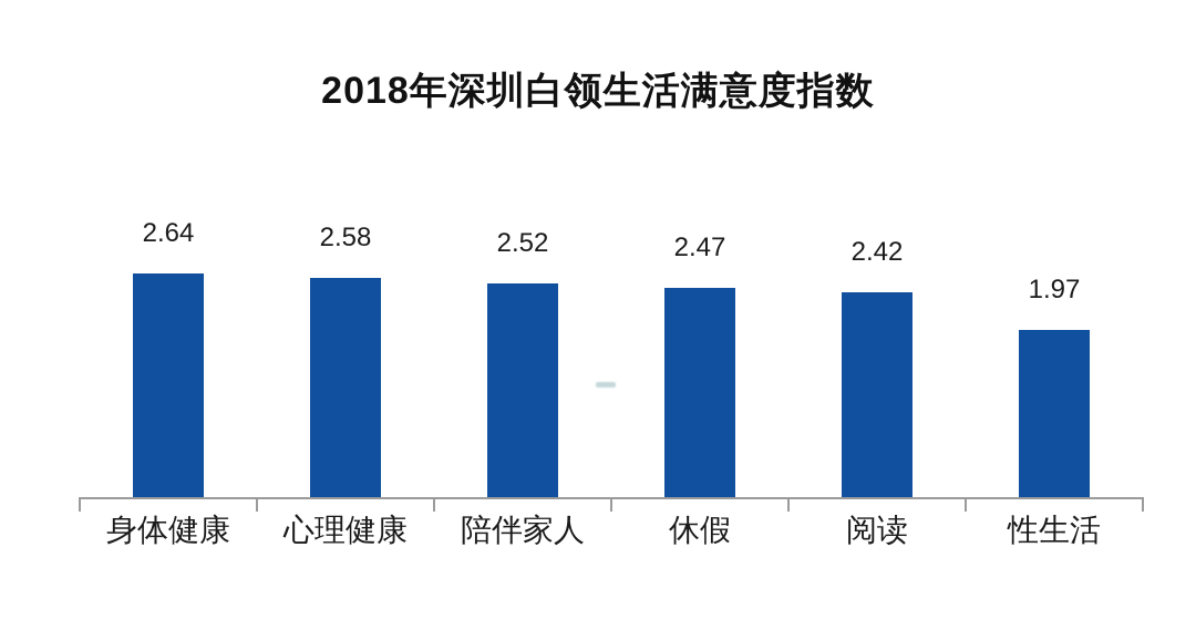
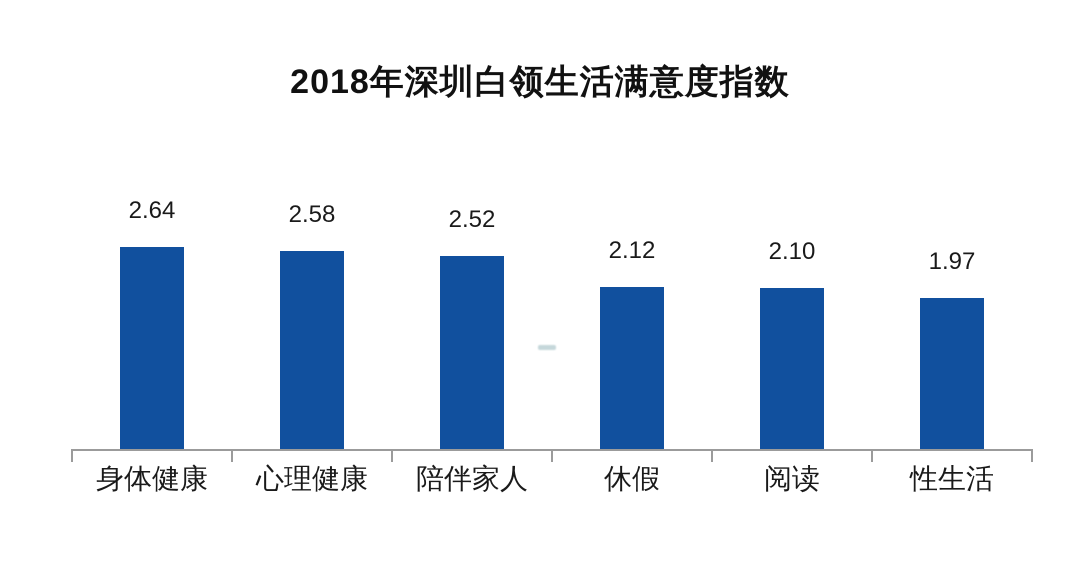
休假: 2.47 -> 2.12
阅读: 2.42 -> 2.10
